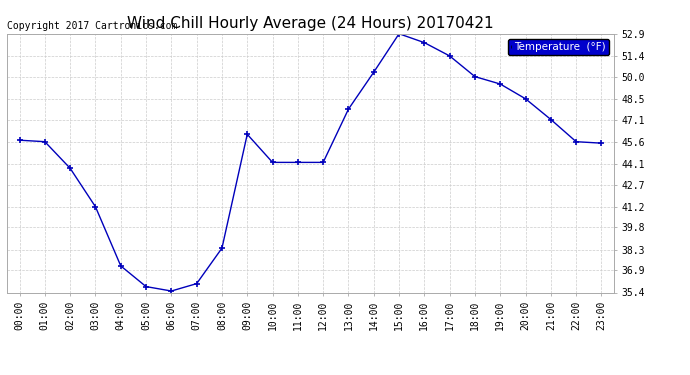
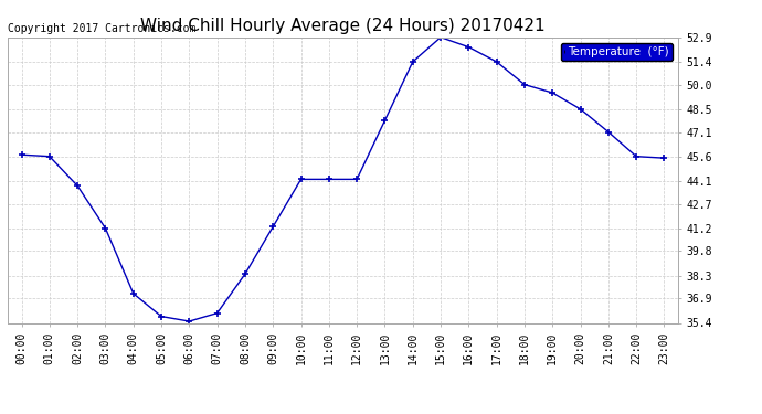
09:00: 46.1 -> 41.3
14:00: 50.3 -> 51.4
